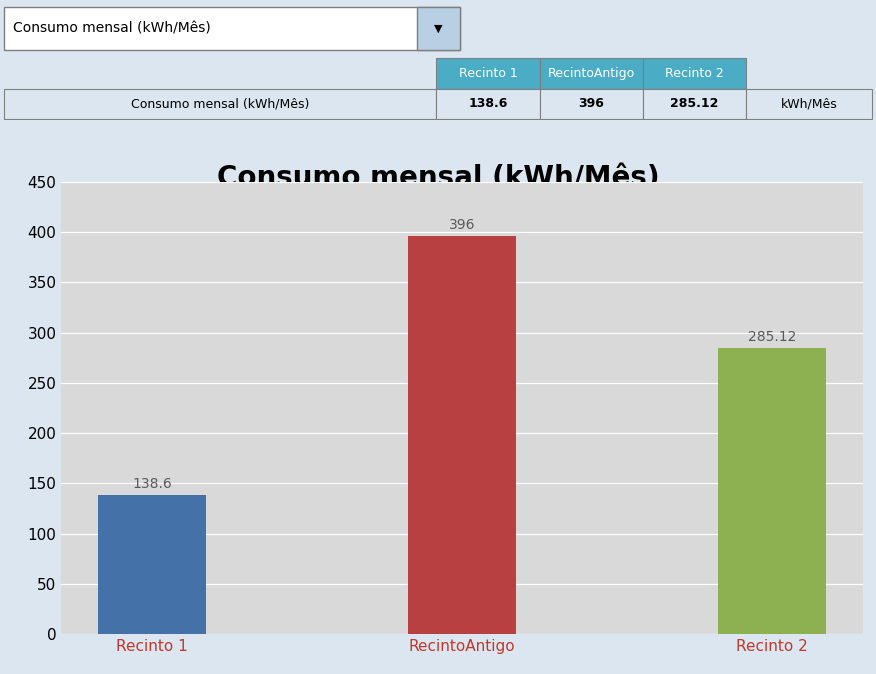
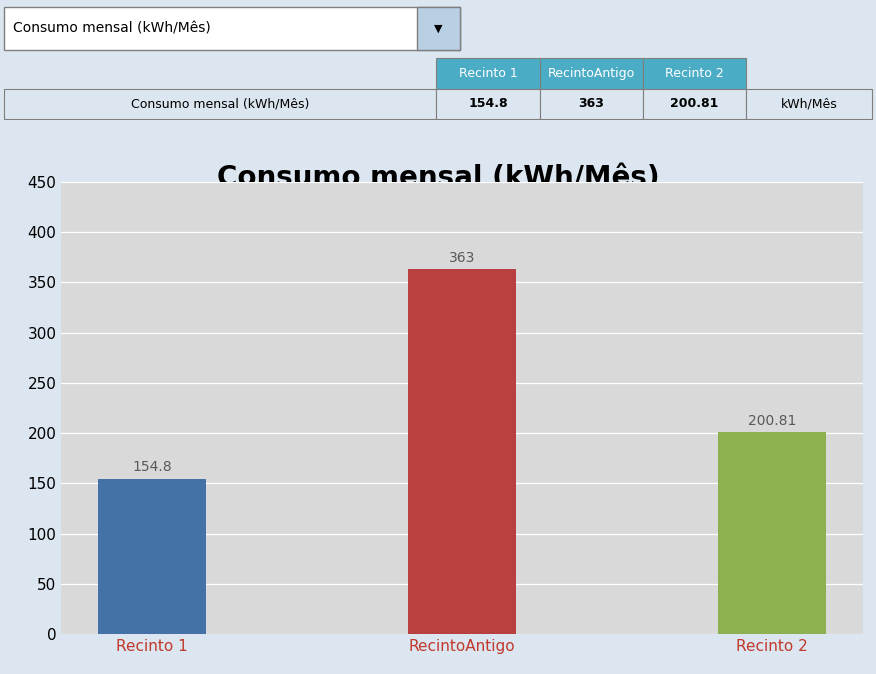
Recinto 1: 138.6 -> 154.8
RecintoAntigo: 396 -> 363
Recinto 2: 285.12 -> 200.81
